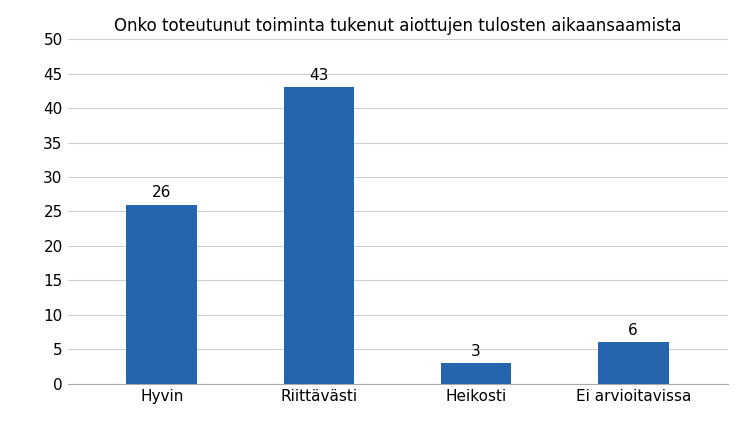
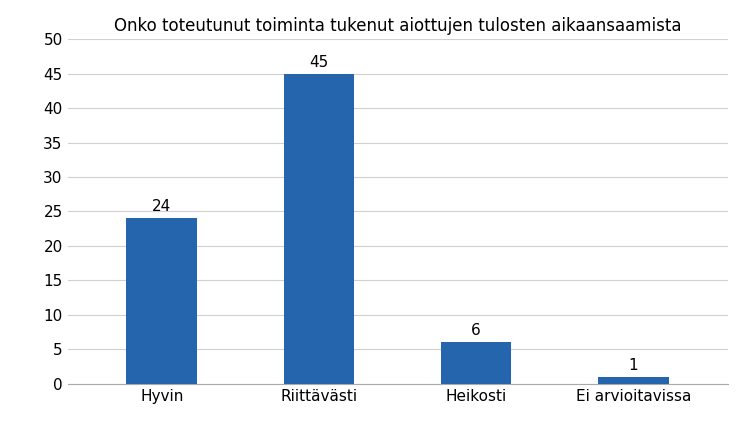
Hyvin: 26 -> 24
Riittävästi: 43 -> 45
Heikosti: 3 -> 6
Ei arvioitavissa: 6 -> 1
